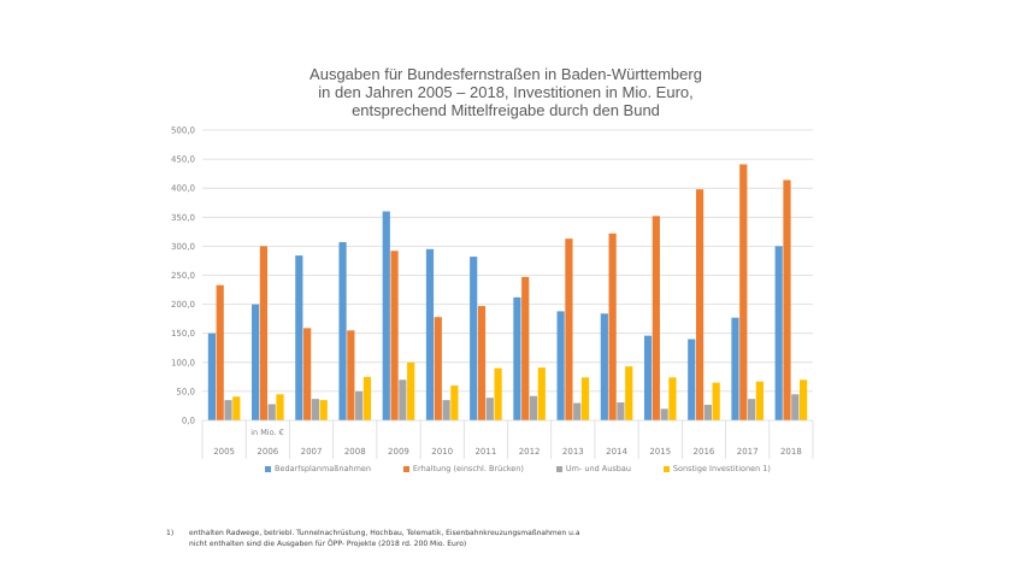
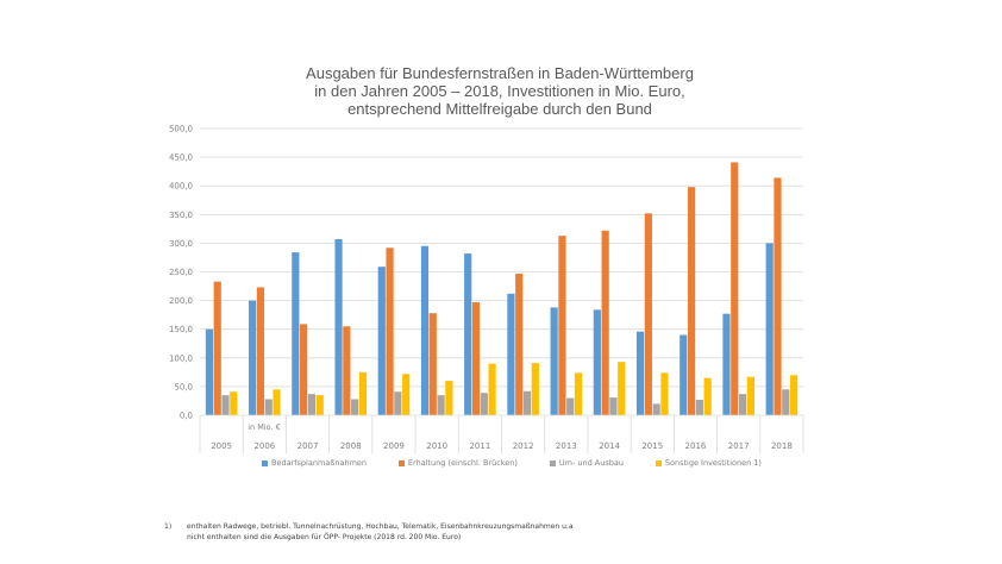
Erhaltung (einschl. Brücken)/2006: 300 -> 220
Um- und Ausbau/2008: 50 -> 30
Bedarfsplanmaßnahmen/2009: 360 -> 260
Um- und Ausbau/2009: 70 -> 40
Sonstige Investitionen 1)/2009: 100 -> 70
